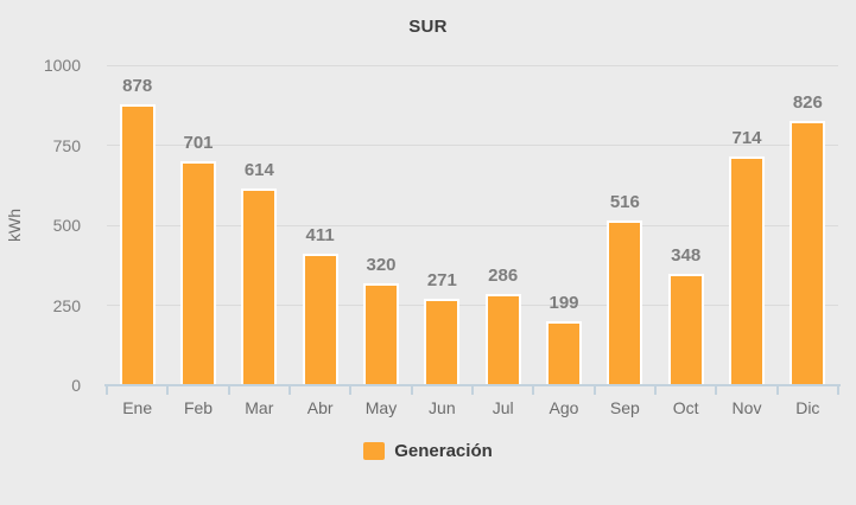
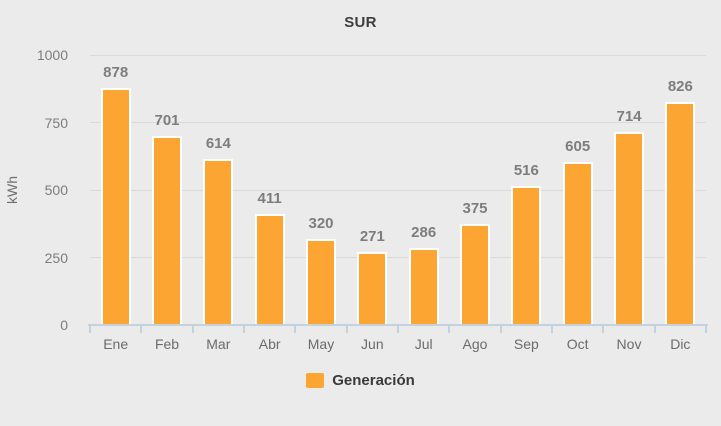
Ago: 199 -> 375
Oct: 348 -> 605
